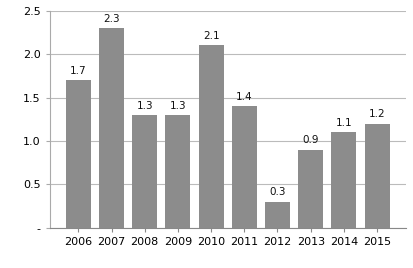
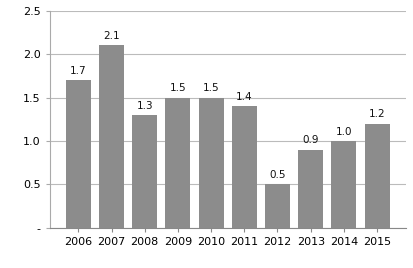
2007: 2.3 -> 2.1
2009: 1.3 -> 1.5
2010: 2.1 -> 1.5
2012: 0.3 -> 0.5
2014: 1.1 -> 1.0
